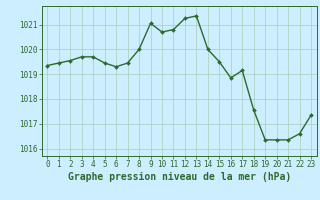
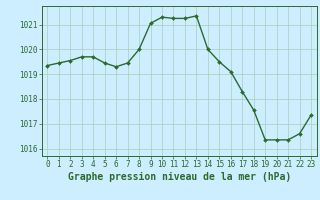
10: 1020.70 -> 1021.30
11: 1020.80 -> 1021.25
16: 1018.85 -> 1019.10
17: 1019.15 -> 1018.30
